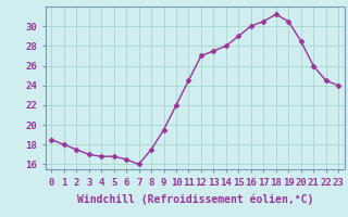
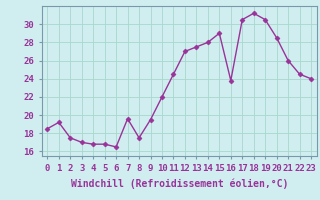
1: 18.0 -> 19.2
7: 16.0 -> 19.6
16: 30.0 -> 23.8
